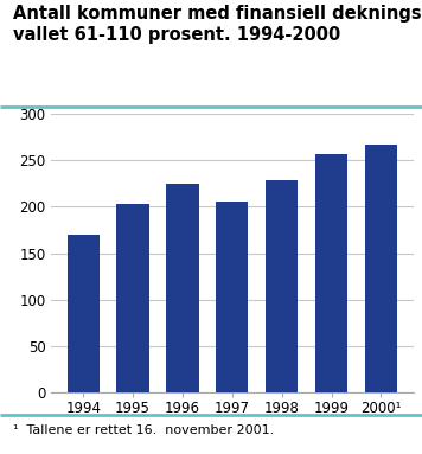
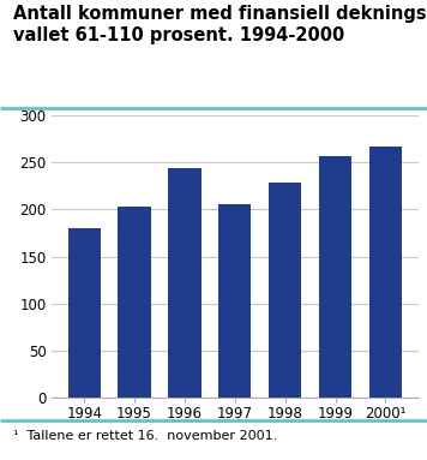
1994: 170 -> 180
1996: 224 -> 244
